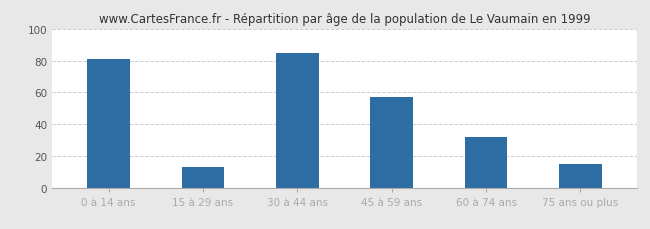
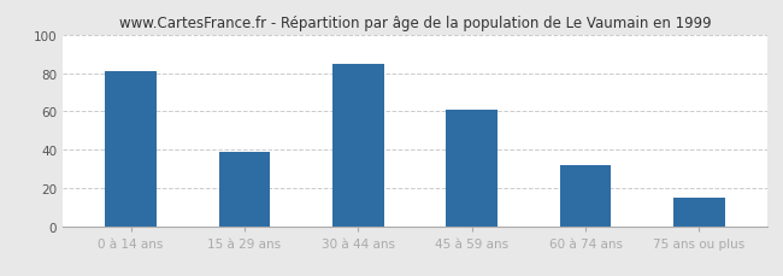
15 à 29 ans: 13 -> 39
45 à 59 ans: 57 -> 61
